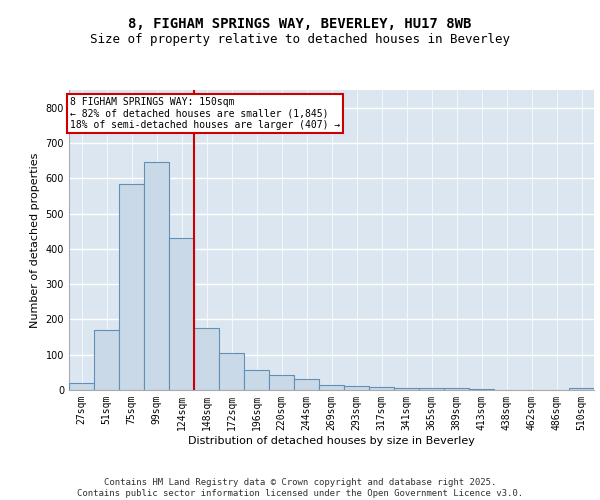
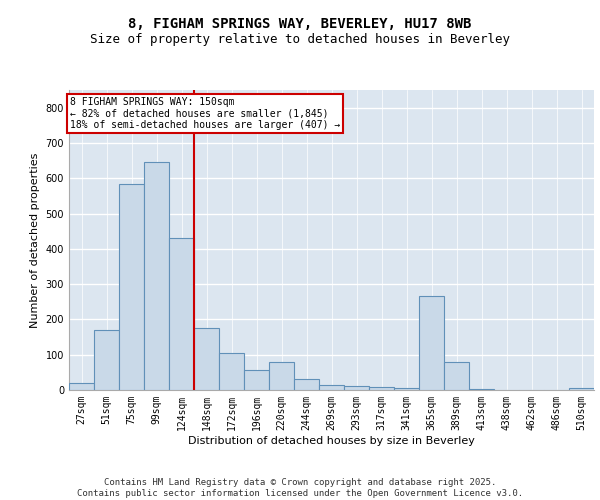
220sqm: 42 -> 80
365sqm: 5 -> 265
389sqm: 5 -> 80
